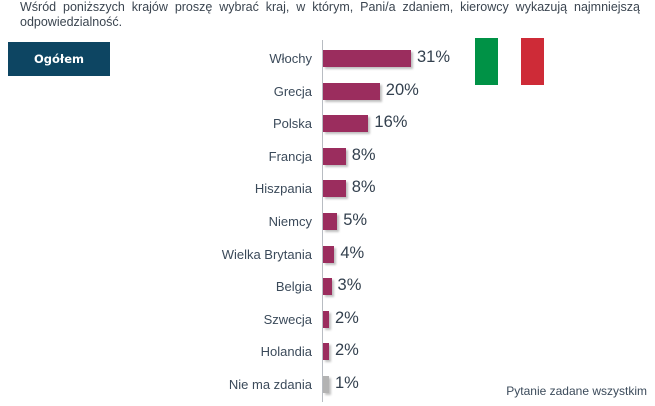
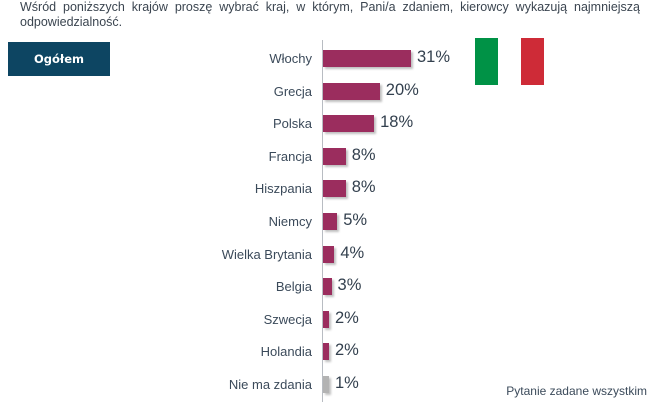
Polska: 16% -> 18%
